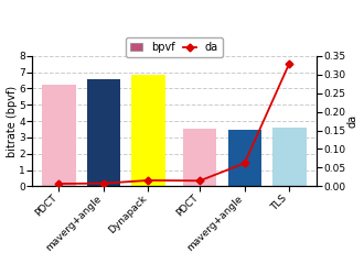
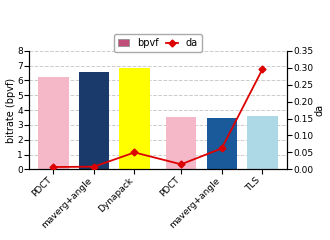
da/Dynapack: 0.016 -> 0.050
da/TLS: 0.330 -> 0.295
